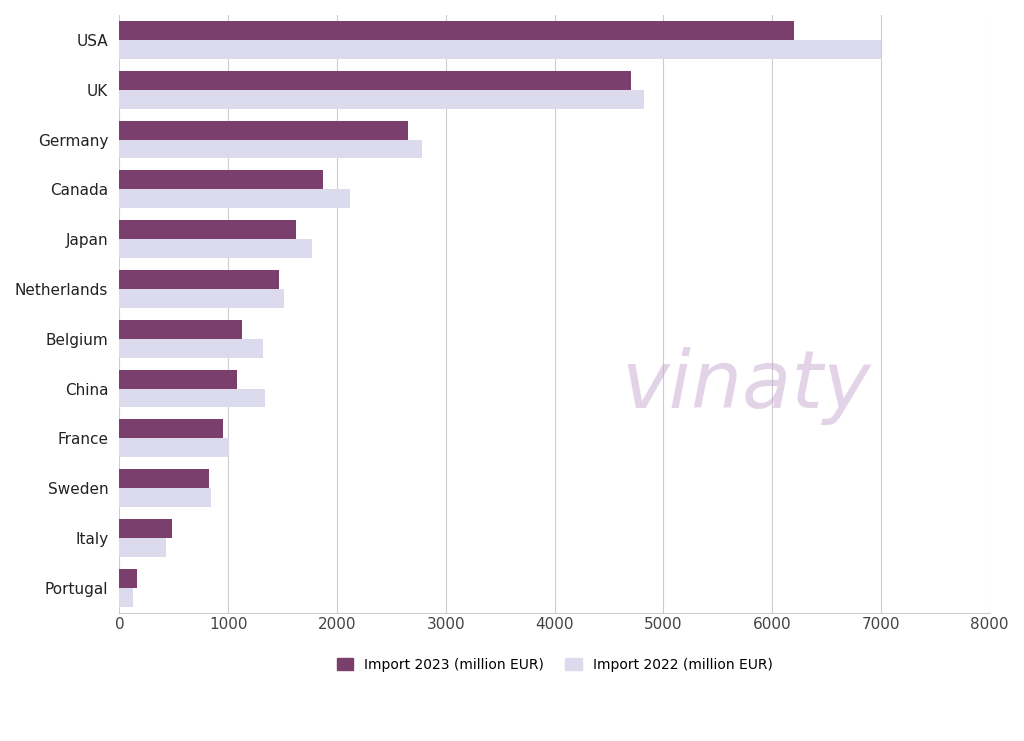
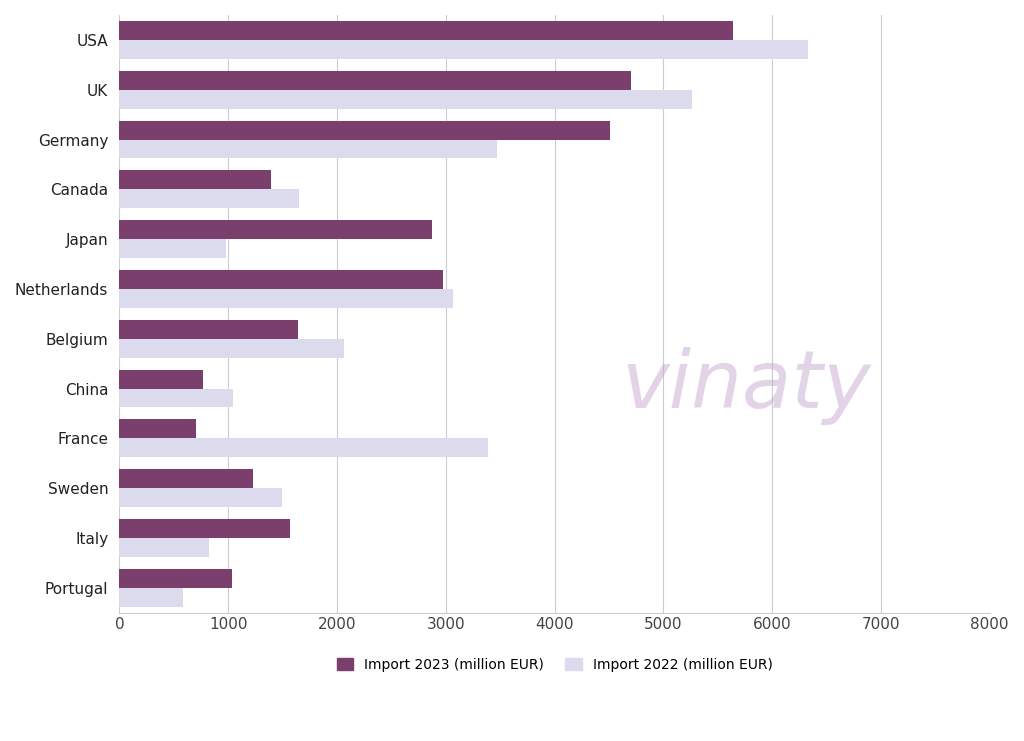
Import 2023 (million EUR)/USA: 6200 -> 5640
Import 2022 (million EUR)/USA: 7000 -> 6330
Import 2022 (million EUR)/UK: 4820 -> 5260
Import 2023 (million EUR)/Germany: 2650 -> 4510
Import 2022 (million EUR)/Germany: 2780 -> 3470
Import 2023 (million EUR)/Canada: 1870 -> 1390
Import 2022 (million EUR)/Canada: 2120 -> 1650
Import 2023 (million EUR)/Japan: 1620 -> 2870
Import 2022 (million EUR)/Japan: 1770 -> 980
Import 2023 (million EUR)/Netherlands: 1470 -> 2970
Import 2022 (million EUR)/Netherlands: 1510 -> 3070
Import 2023 (million EUR)/Belgium: 1130 -> 1640
Import 2022 (million EUR)/Belgium: 1320 -> 2060
Import 2023 (million EUR)/China: 1080 -> 770
Import 2022 (million EUR)/China: 1340 -> 1040
Import 2023 (million EUR)/France: 950 -> 700
Import 2022 (million EUR)/France: 1010 -> 3390
Import 2023 (million EUR)/Sweden: 820 -> 1230
Import 2022 (million EUR)/Sweden: 840 -> 1490
Import 2023 (million EUR)/Italy: 480 -> 1570
Import 2022 (million EUR)/Italy: 430 -> 820
Import 2023 (million EUR)/Portugal: 160 -> 1030
Import 2022 (million EUR)/Portugal: 120 -> 580
